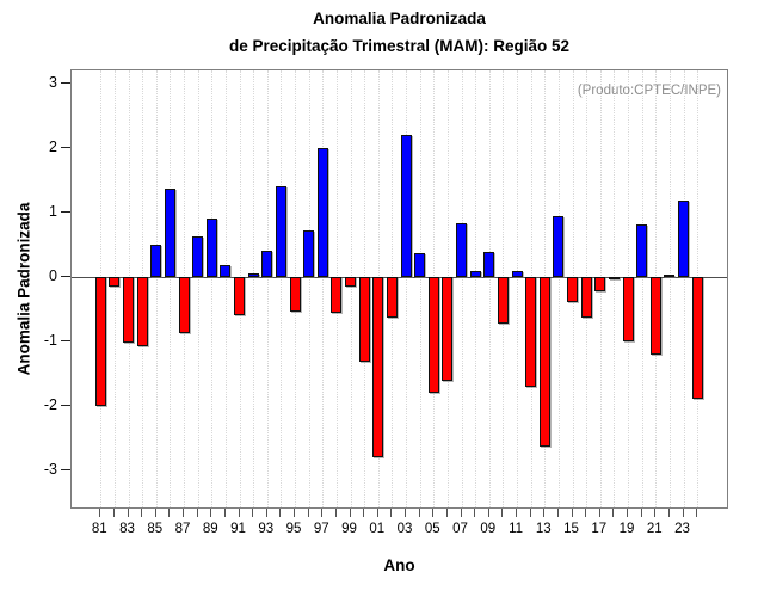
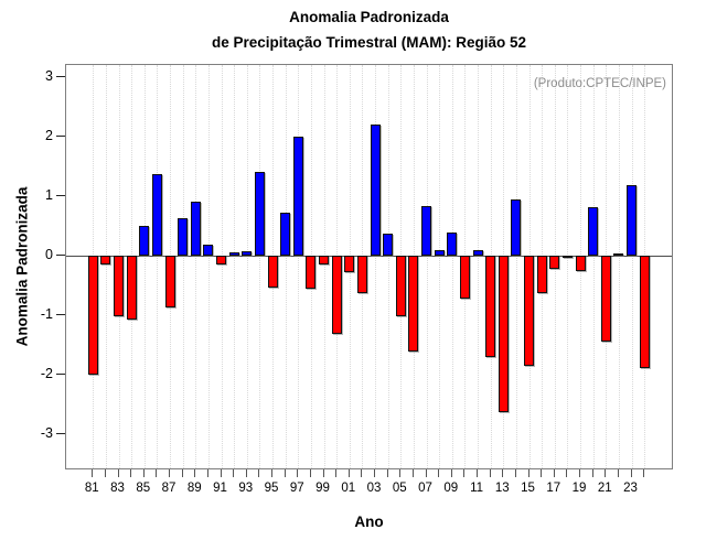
91: -0.6 -> -0.1
93: 0.4 -> 0.1
01: -2.8 -> -0.3
05: -1.8 -> -1.0
15: -0.4 -> -1.9
19: -1.0 -> -0.3
21: -1.2 -> -1.4
